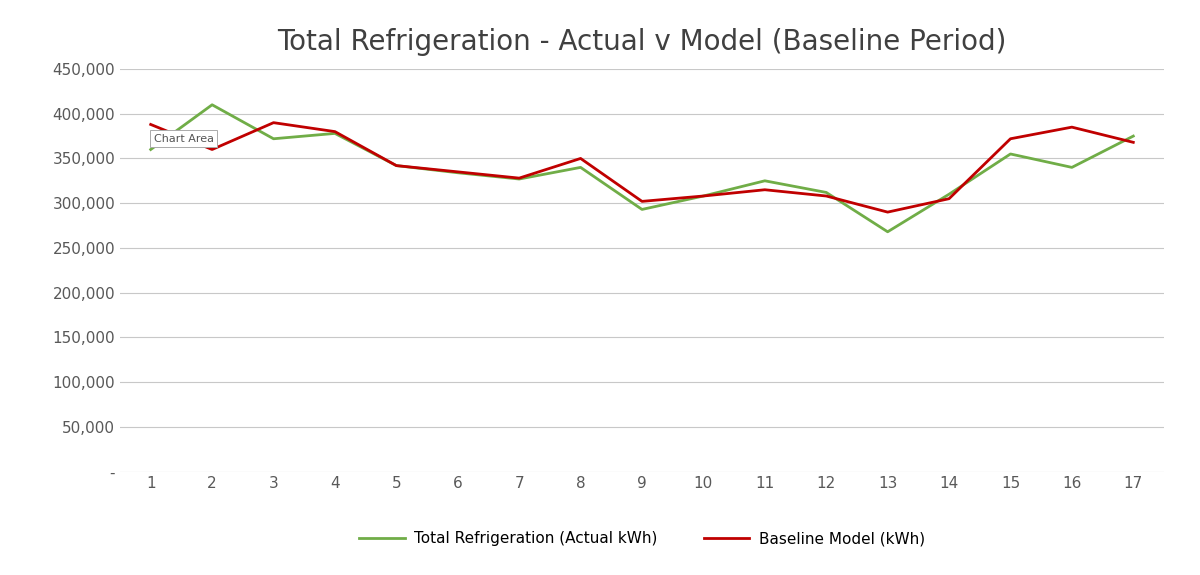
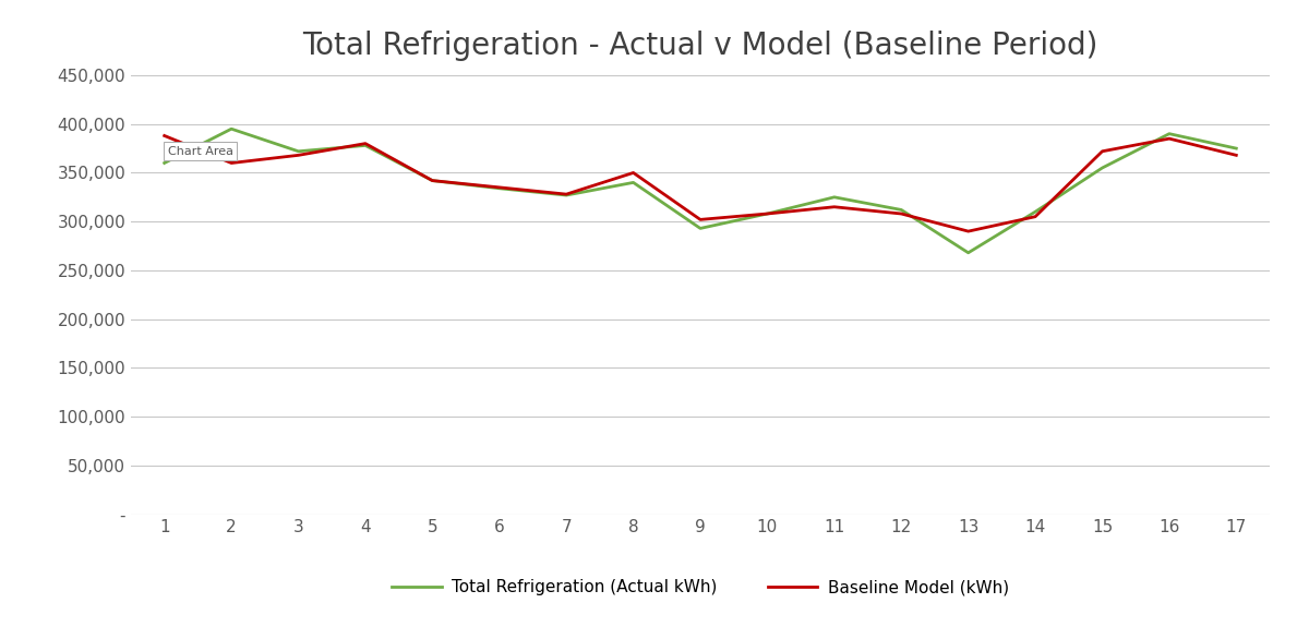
Total Refrigeration (Actual kWh)/2: 410,000 -> 395,000
Baseline Model (kWh)/3: 390,000 -> 368,000
Total Refrigeration (Actual kWh)/16: 340,000 -> 390,000
